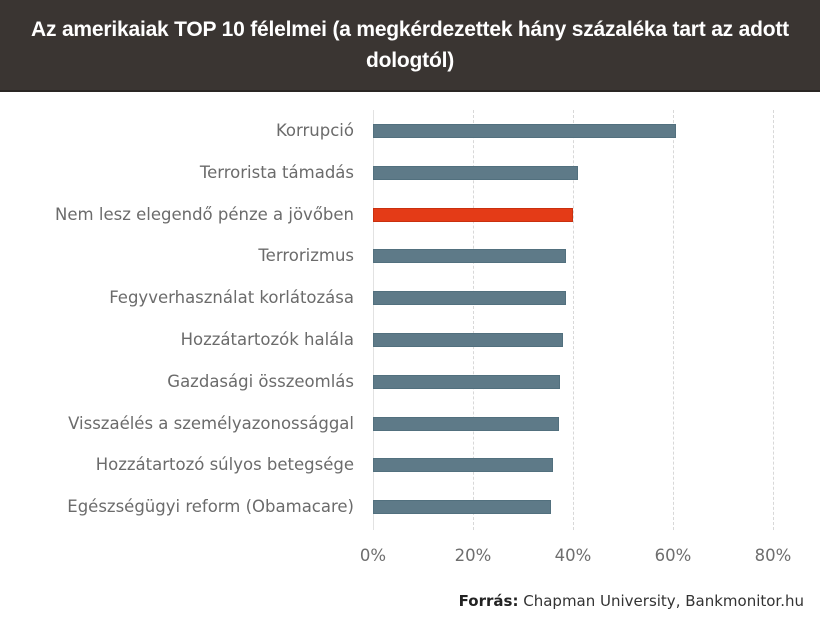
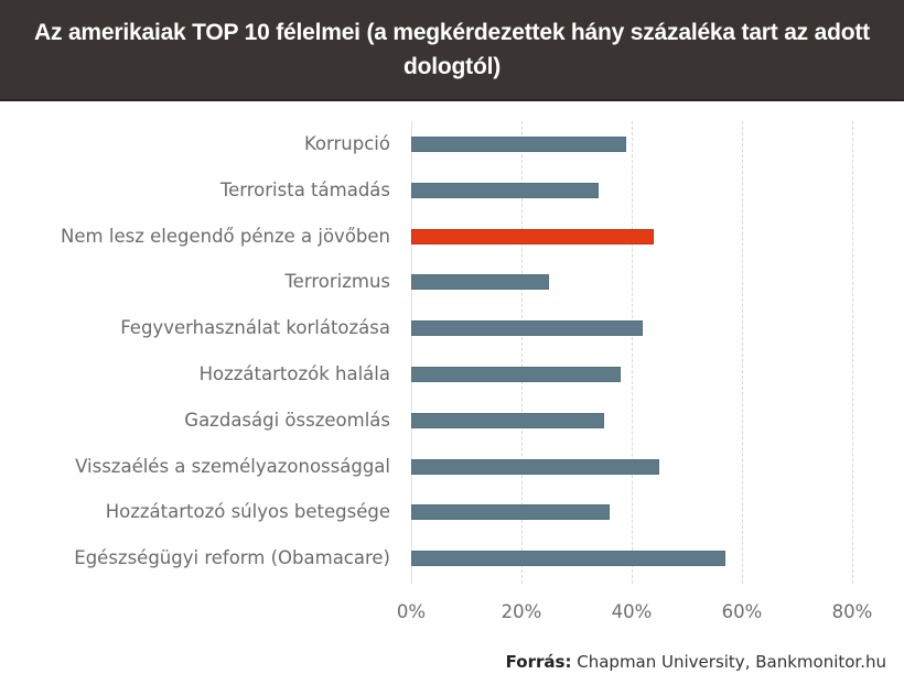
Korrupció: 61% -> 39%
Terrorista támadás: 41% -> 34%
Nem lesz elegendő pénze a jövőben: 40% -> 44%
Terrorizmus: 39% -> 25%
Fegyverhasználat korlátozása: 38% -> 42%
Gazdasági összeomlás: 37% -> 35%
Visszaélés a személyazonossággal: 37% -> 45%
Egészségügyi reform (Obamacare): 36% -> 57%
